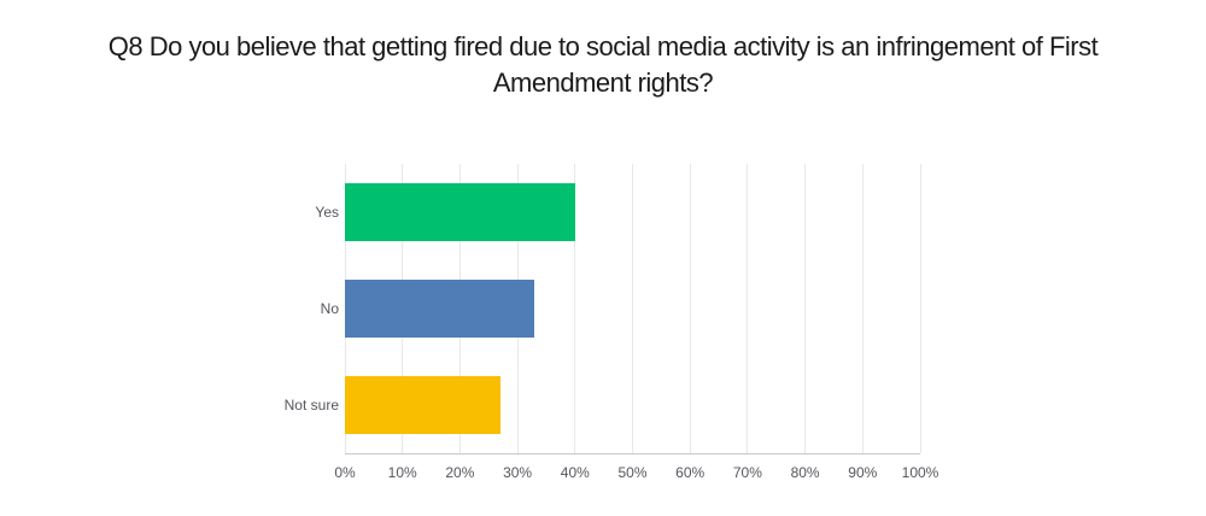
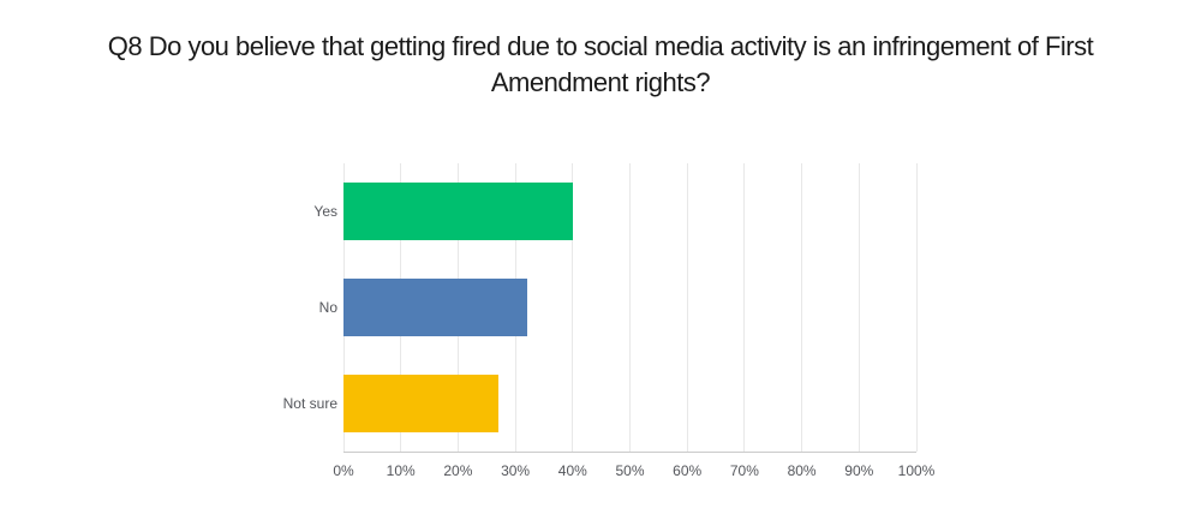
No: 33% -> 32%
